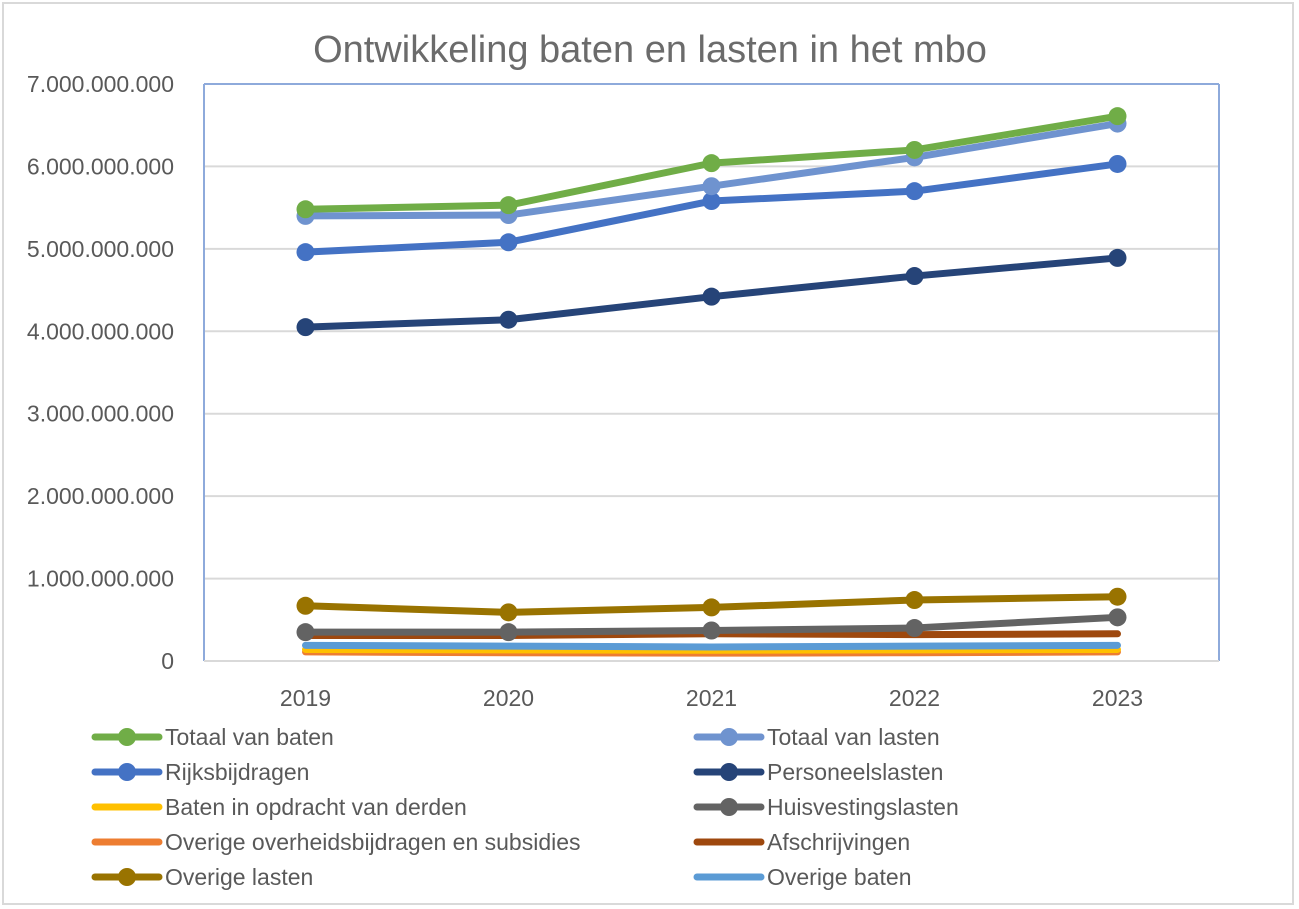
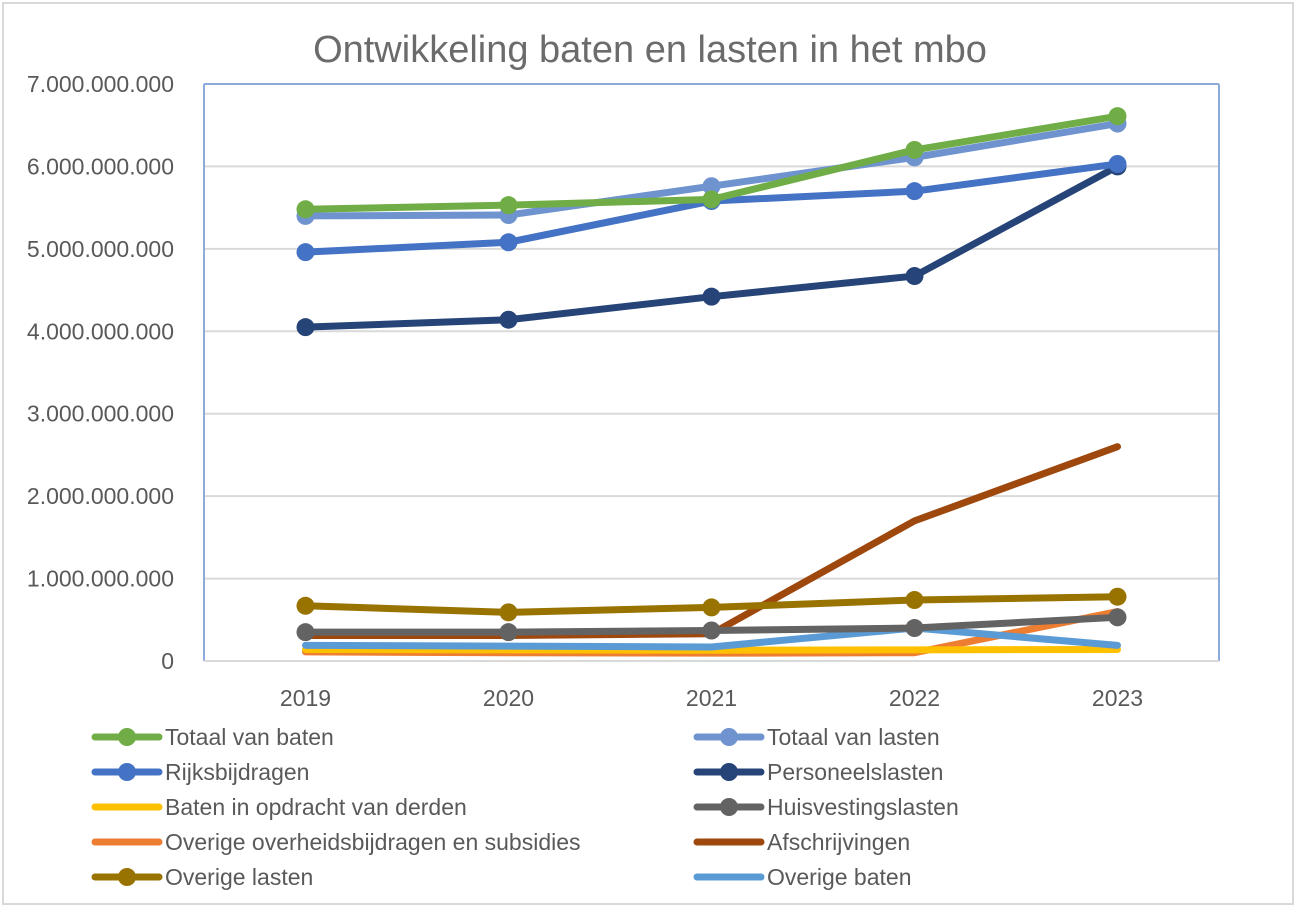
Totaal van baten/2021: 6000000000 -> 5600000000
Afschrijvingen/2022: 300000000 -> 1700000000
Overige baten/2022: 200000000 -> 400000000
Personeelslasten/2023: 4900000000 -> 6000000000
Overige overheidsbijdragen en subsidies/2023: 100000000 -> 600000000
Afschrijvingen/2023: 300000000 -> 2600000000
